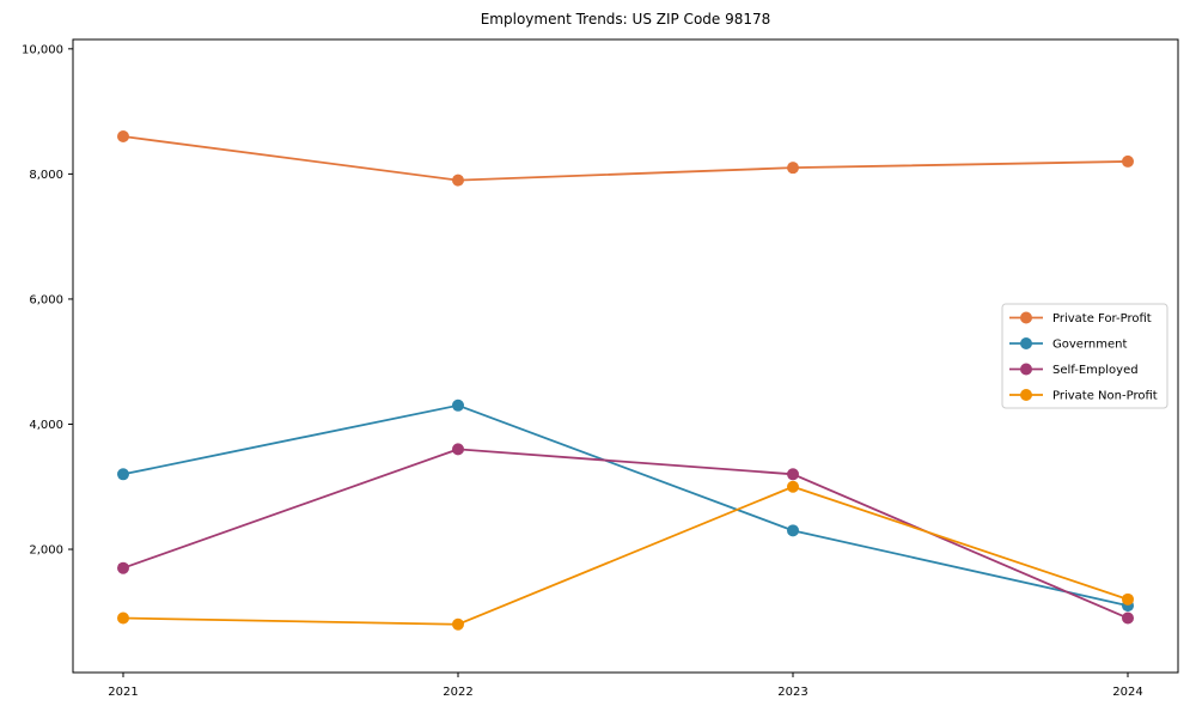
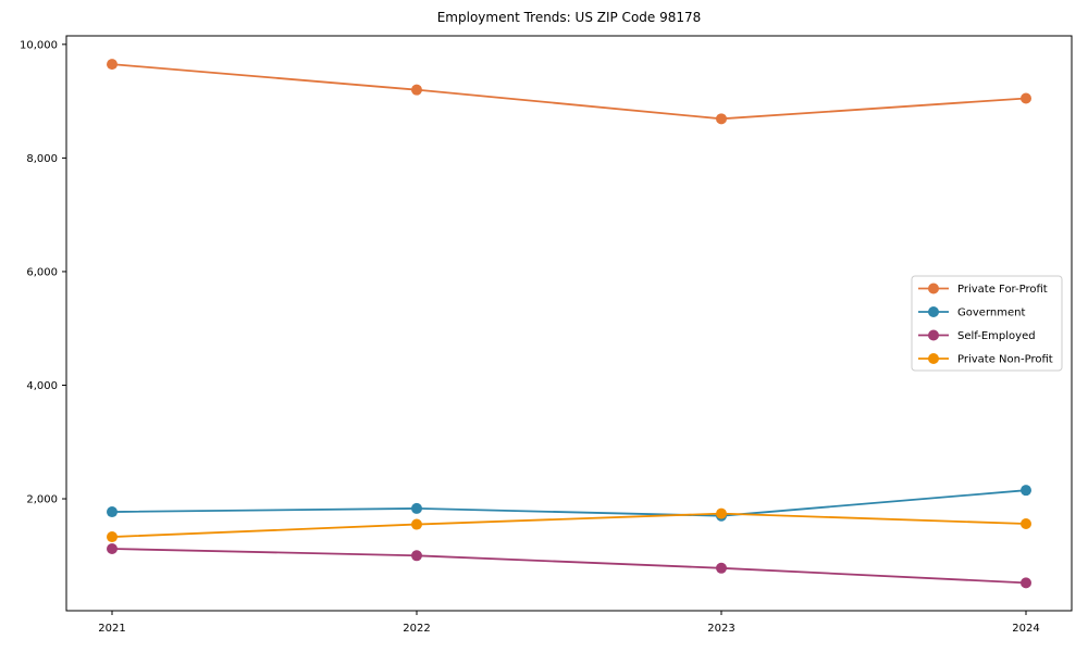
Private For-Profit/2021: 8600 -> 9600
Government/2021: 3200 -> 1800
Self-Employed/2021: 1700 -> 1100
Private Non-Profit/2021: 900 -> 1300
Private For-Profit/2022: 7900 -> 9200
Government/2022: 4300 -> 1800
Self-Employed/2022: 3600 -> 1000
Private Non-Profit/2022: 800 -> 1600
Private For-Profit/2023: 8100 -> 8700
Government/2023: 2300 -> 1700
Self-Employed/2023: 3200 -> 800
Private Non-Profit/2023: 3000 -> 1700
Private For-Profit/2024: 8200 -> 9000
Government/2024: 1100 -> 2200
Self-Employed/2024: 900 -> 500
Private Non-Profit/2024: 1200 -> 1600
